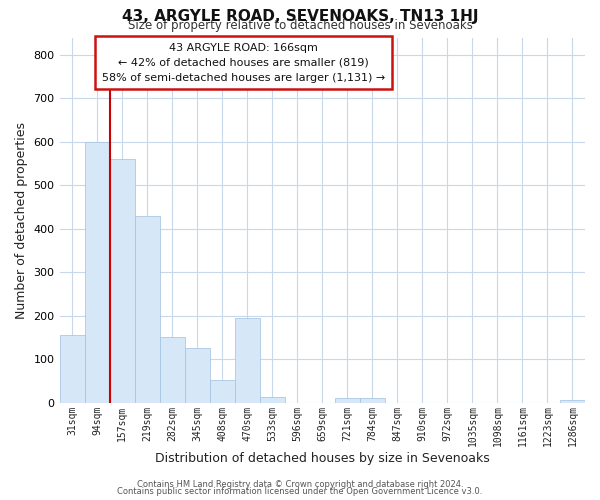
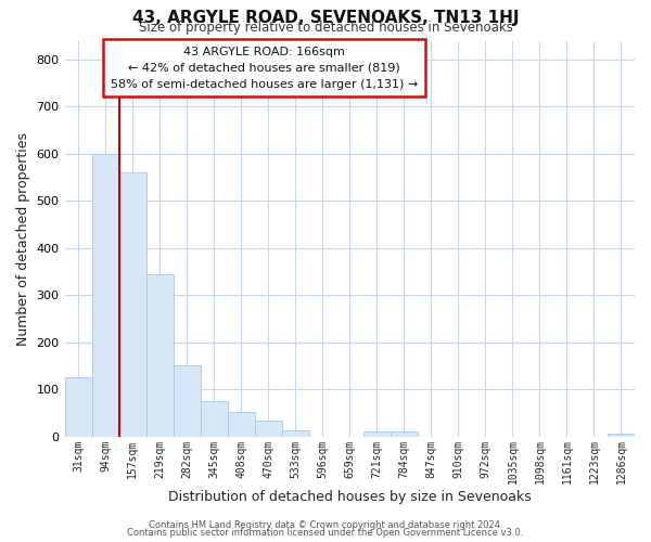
31sqm: 155 -> 125
219sqm: 430 -> 345
345sqm: 125 -> 75
470sqm: 195 -> 33
